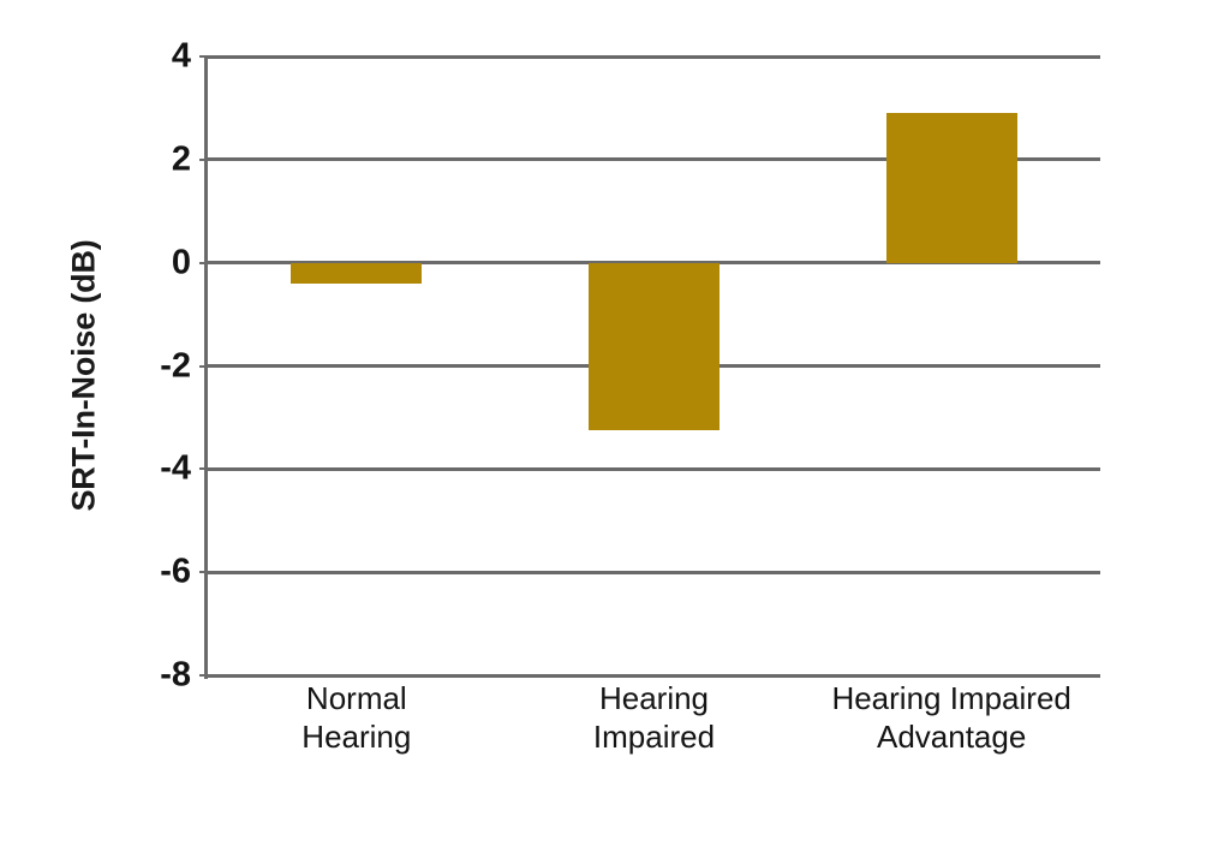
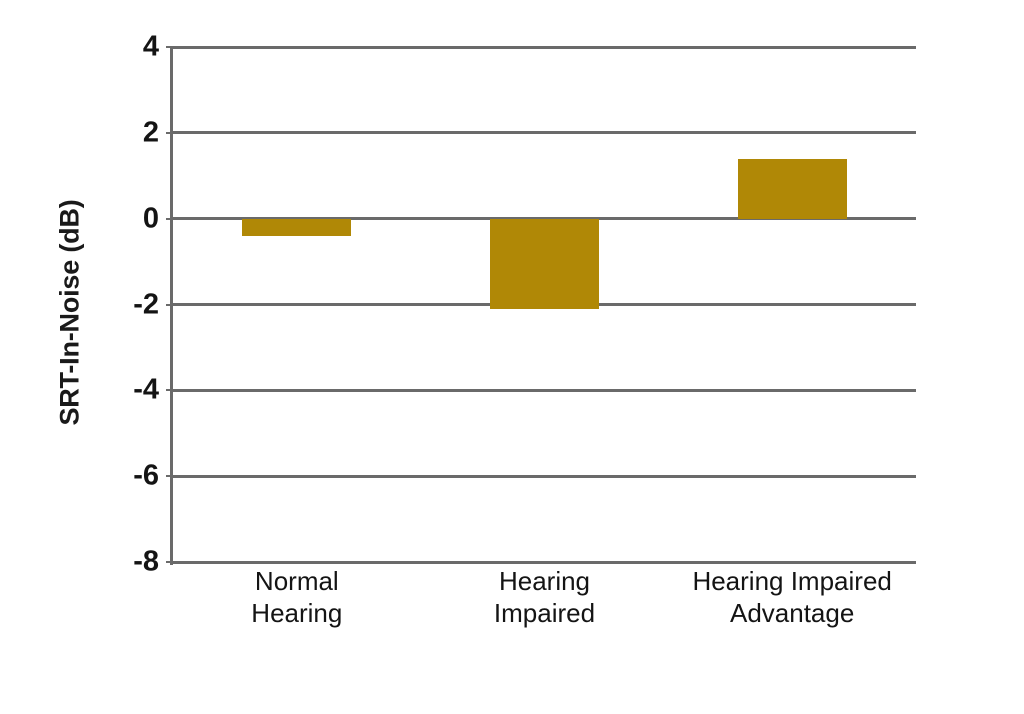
Hearing Impaired: -3.2 -> -2.1
Hearing Impaired Advantage: 2.9 -> 1.4
